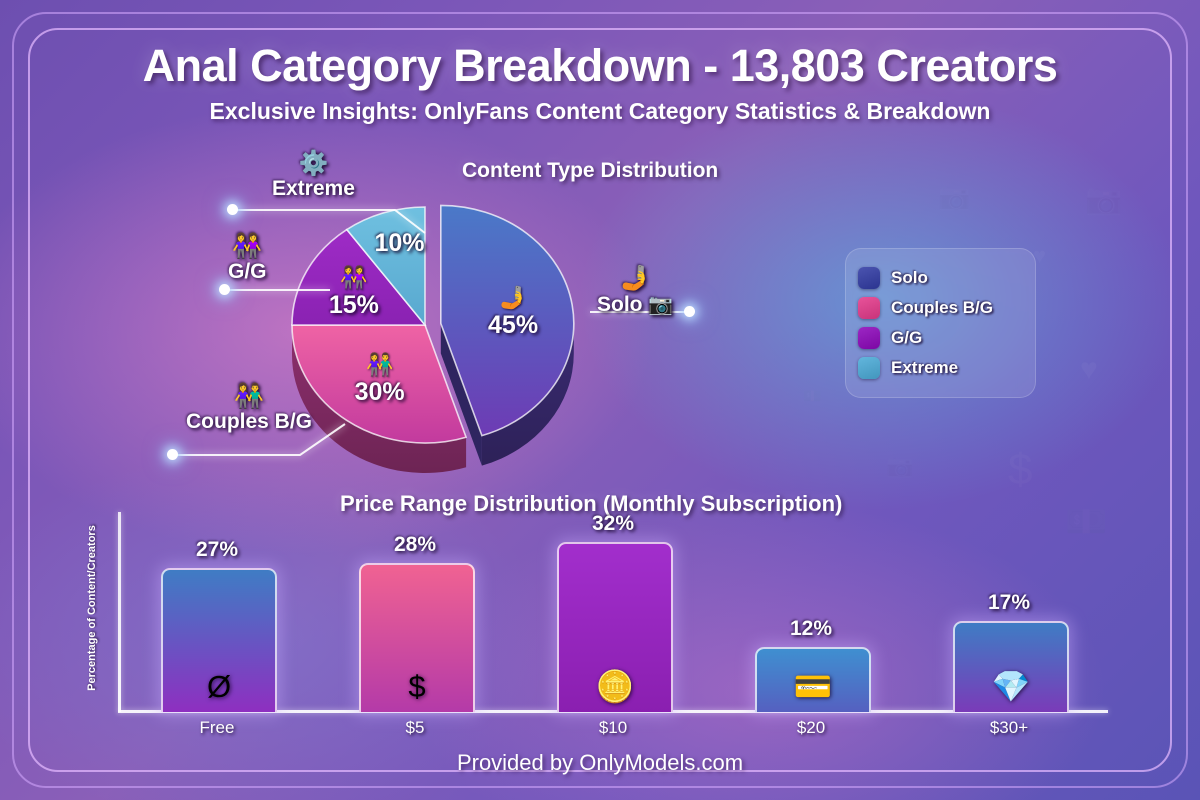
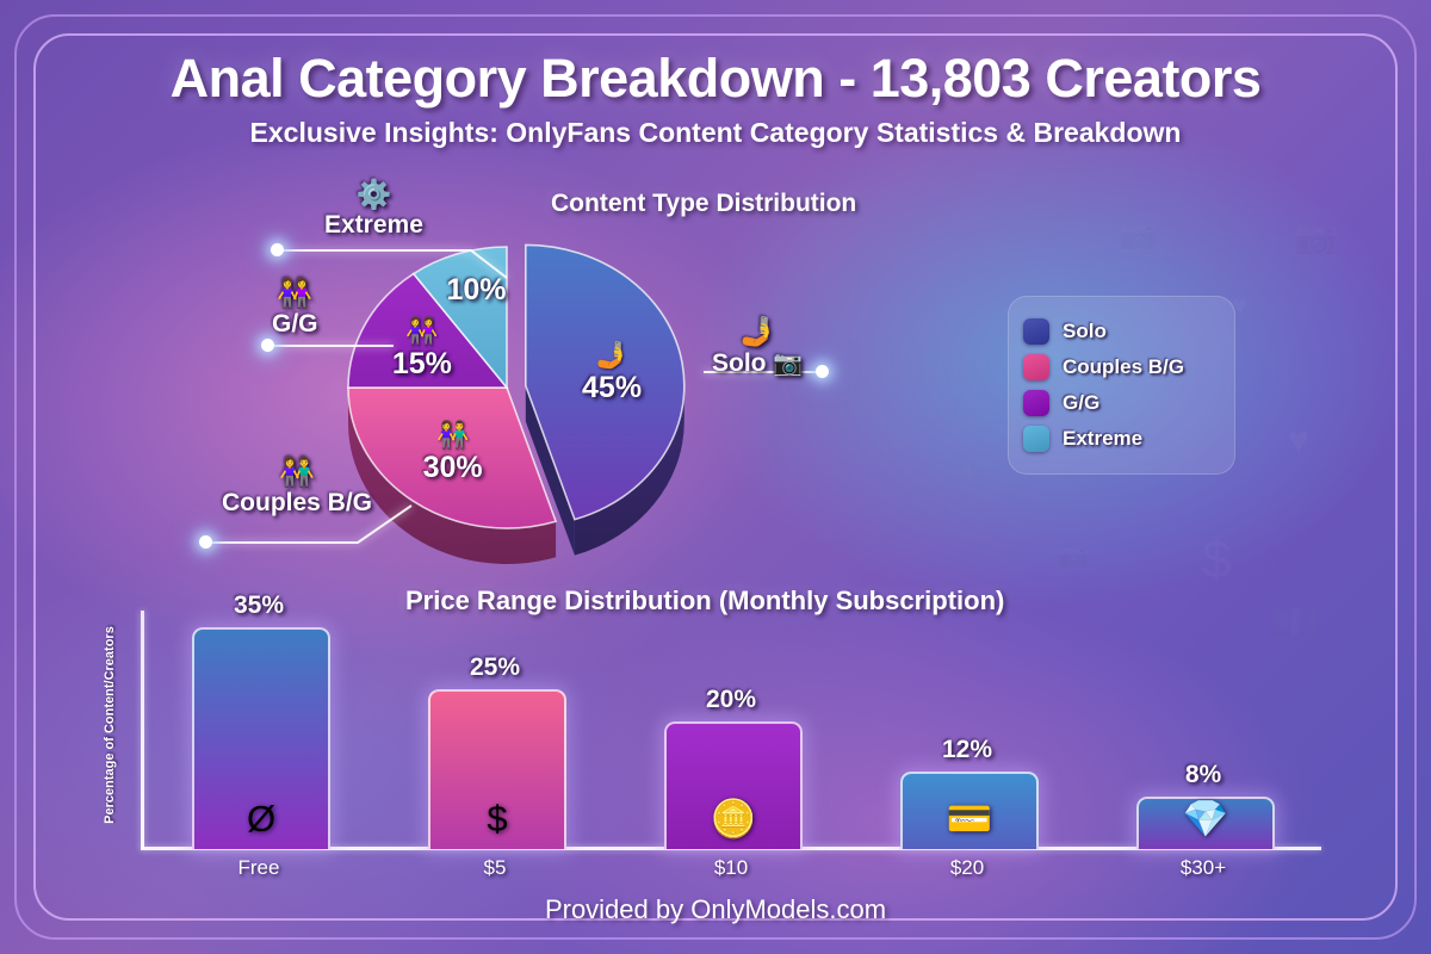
Price Range Distribution (Monthly Subscription)/Free: 27% -> 35%
Price Range Distribution (Monthly Subscription)/$5: 28% -> 25%
Price Range Distribution (Monthly Subscription)/$10: 32% -> 20%
Price Range Distribution (Monthly Subscription)/$30+: 17% -> 8%
